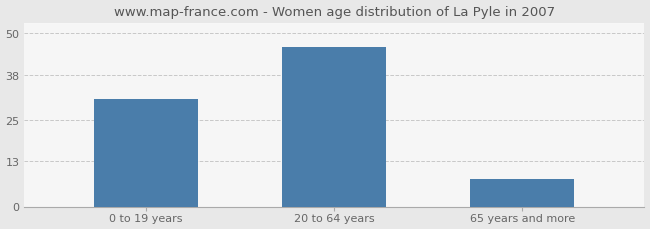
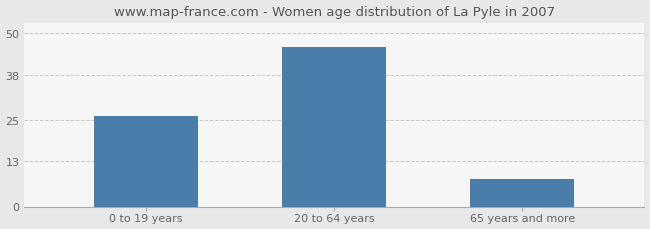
0 to 19 years: 31 -> 26
